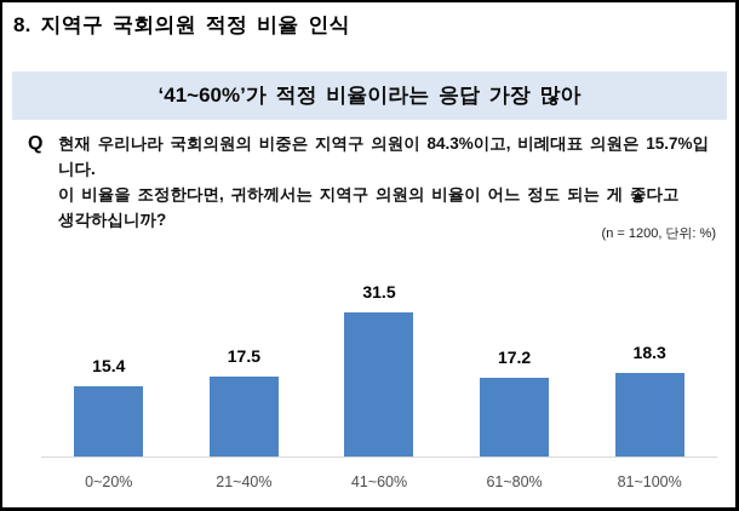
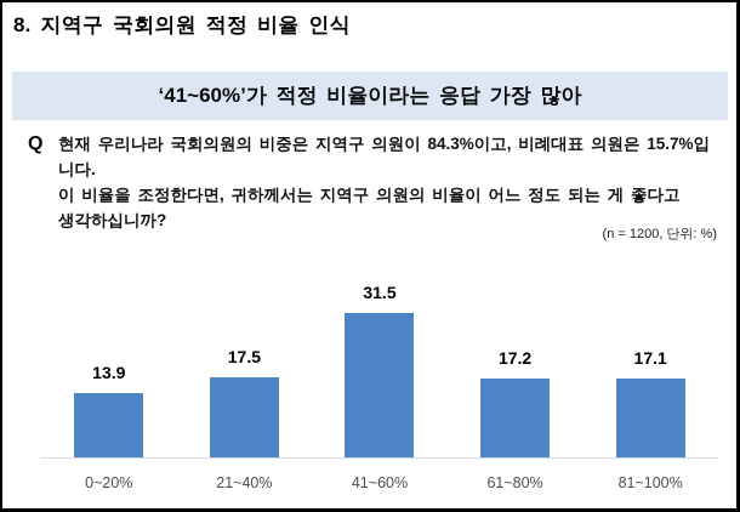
0~20%: 15.4 -> 13.9
81~100%: 18.3 -> 17.1
